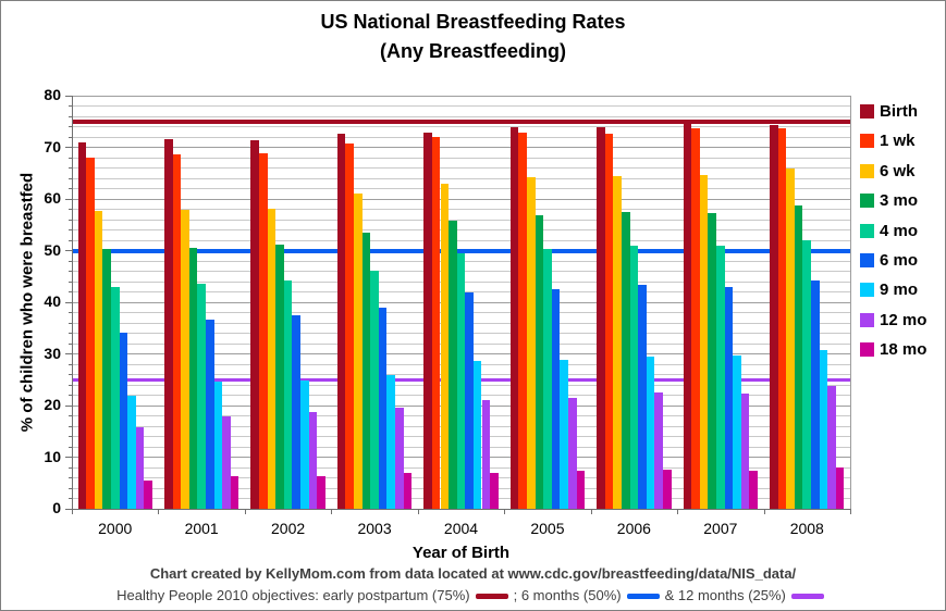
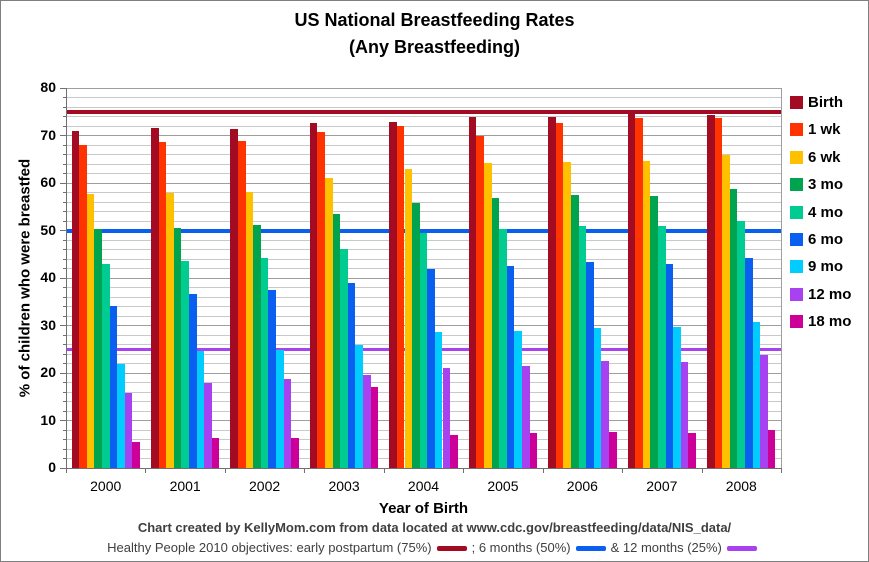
18 mo/2003: 7 -> 17
1 wk/2005: 73 -> 70
